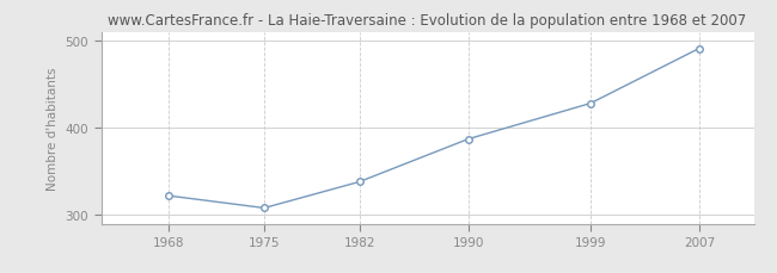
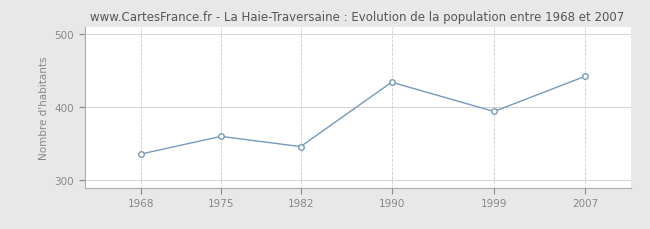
1968: 322 -> 336
1975: 308 -> 360
1982: 338 -> 346
1990: 387 -> 434
1999: 428 -> 394
2007: 491 -> 442
